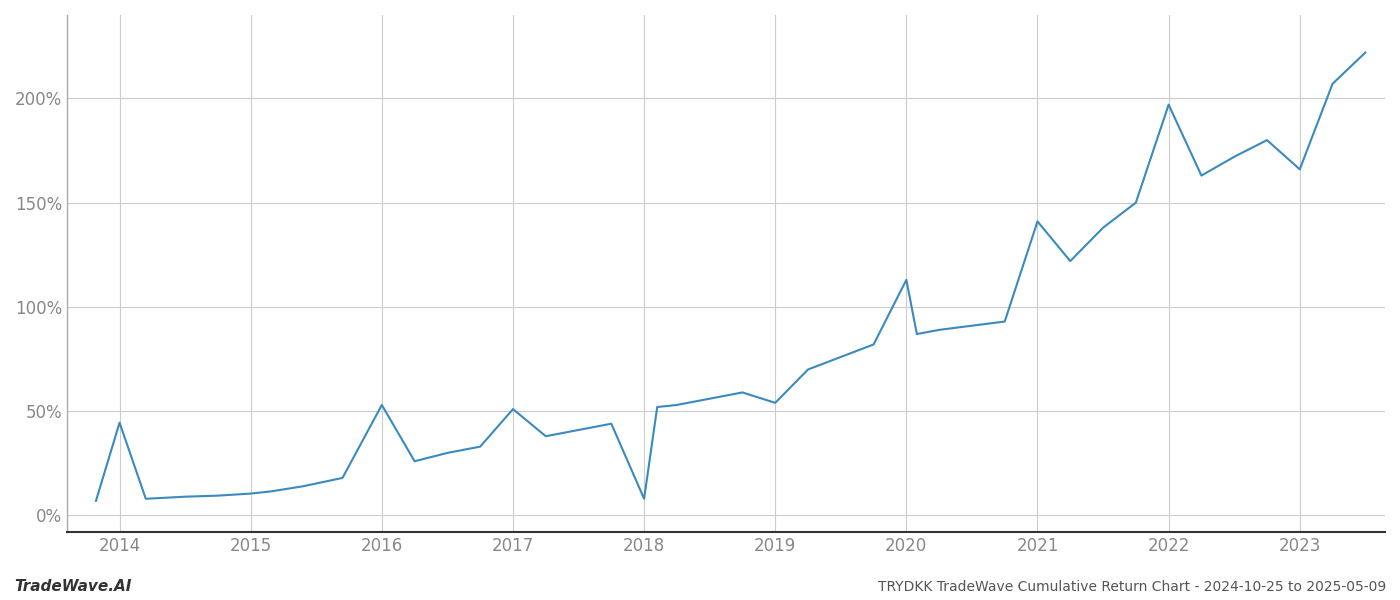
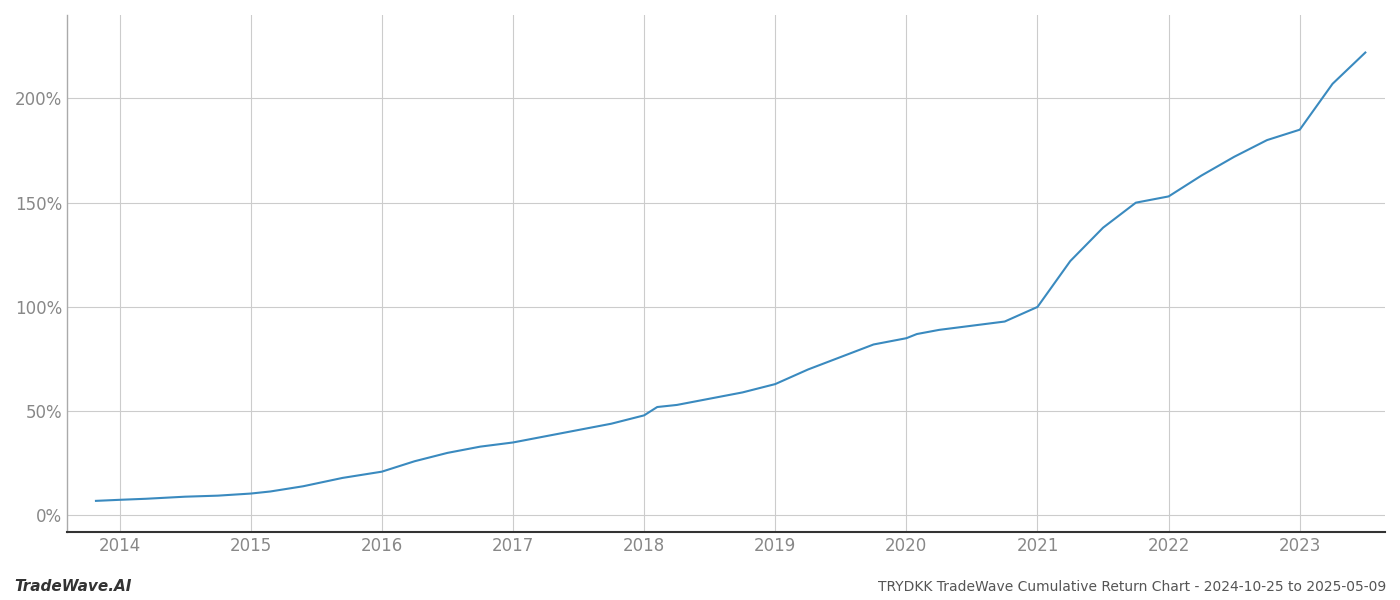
2014: 44.5% -> 7.5%
2016: 53.0% -> 21.0%
2017: 51.0% -> 35.0%
2018: 8.0% -> 48.0%
2019: 54.0% -> 63.0%
2020: 113.0% -> 85.0%
2021: 141.0% -> 100.0%
2022: 197.0% -> 153.0%
2023: 166.0% -> 185.0%
